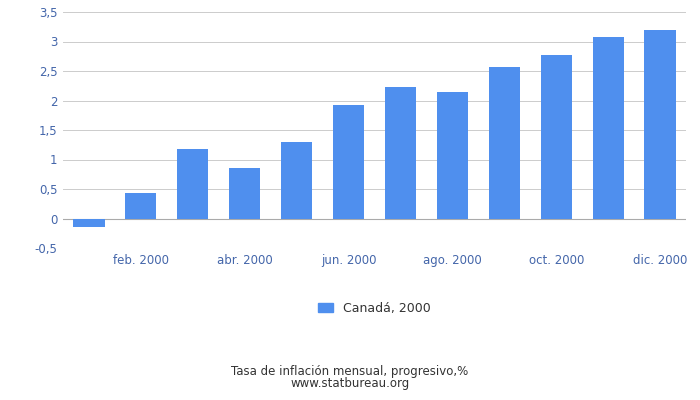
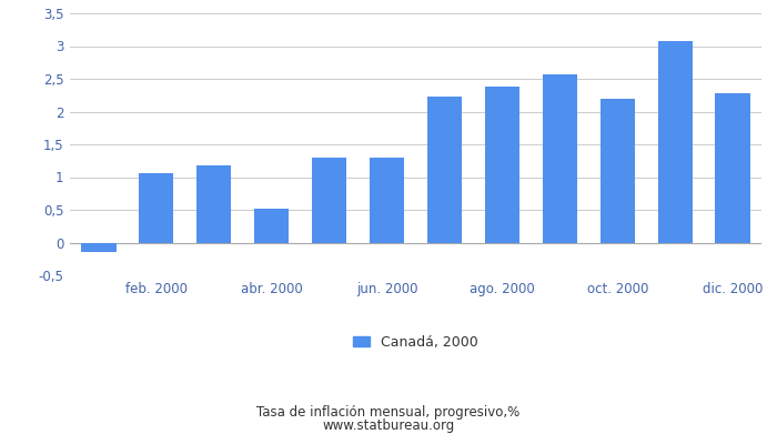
feb. 2000: 0,43 -> 1,06
abr. 2000: 0,86 -> 0,52
jun. 2000: 1,93 -> 1,30
ago. 2000: 2,14 -> 2,38
oct. 2000: 2,77 -> 2,20
dic. 2000: 3,20 -> 2,28
